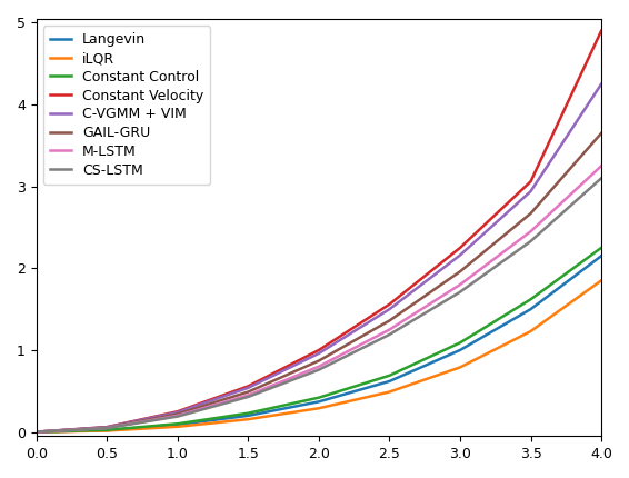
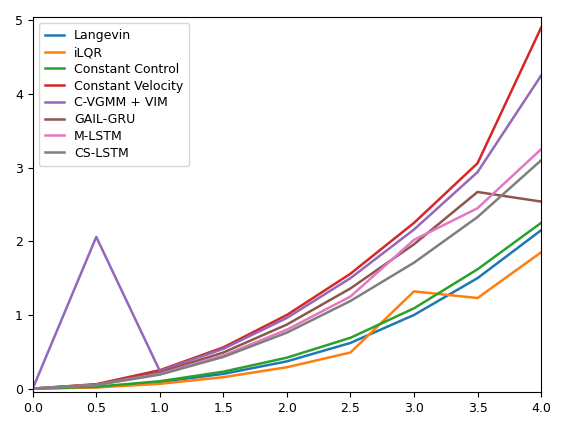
C-VGMM + VIM/0.5: 0.06 -> 2.06
iLQR/3.0: 0.79 -> 1.32
M-LSTM/3.0: 1.80 -> 2.02
GAIL-GRU/4.0: 3.65 -> 2.54
